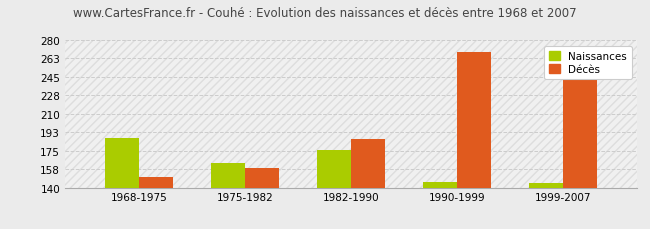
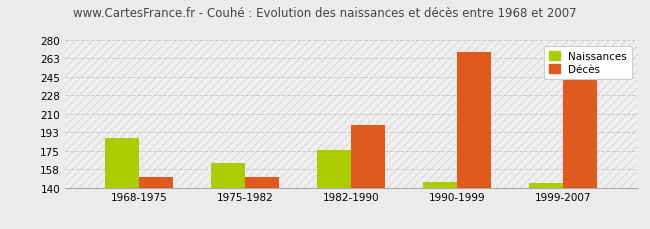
Décès/1975-1982: 159 -> 150
Décès/1982-1990: 186 -> 200
